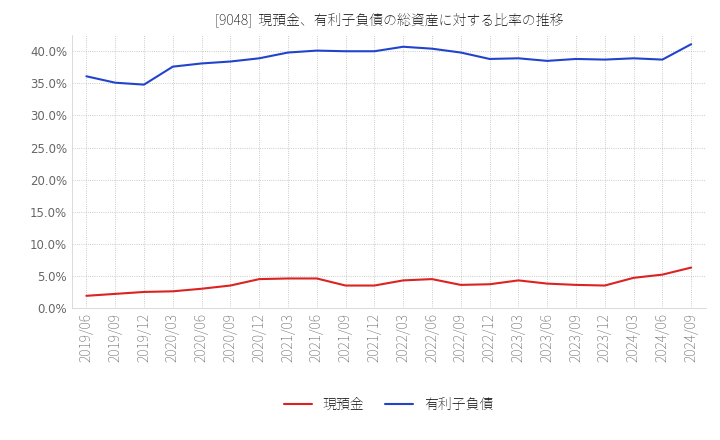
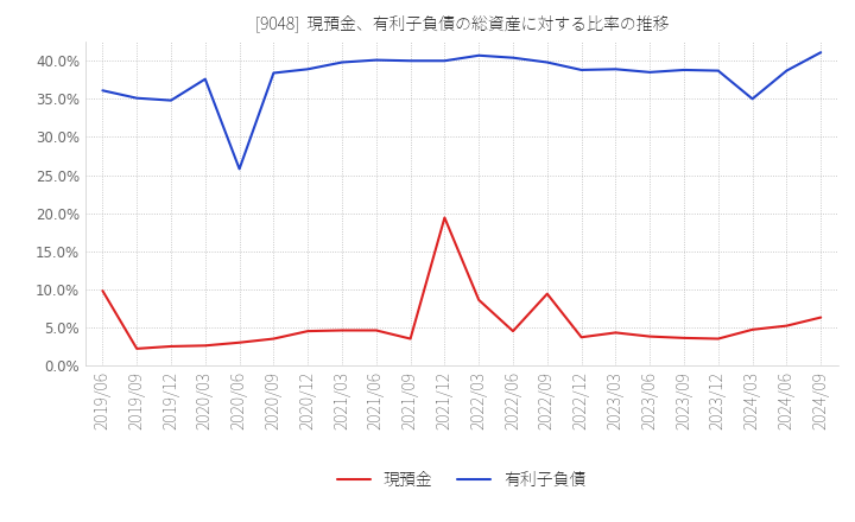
現預金/2019/06: 1.9% -> 9.8%
有利子負債/2020/06: 38.1% -> 25.8%
現預金/2021/12: 3.5% -> 19.4%
現預金/2022/03: 4.3% -> 8.6%
現預金/2022/09: 3.6% -> 9.4%
有利子負債/2024/03: 38.9% -> 35.0%
